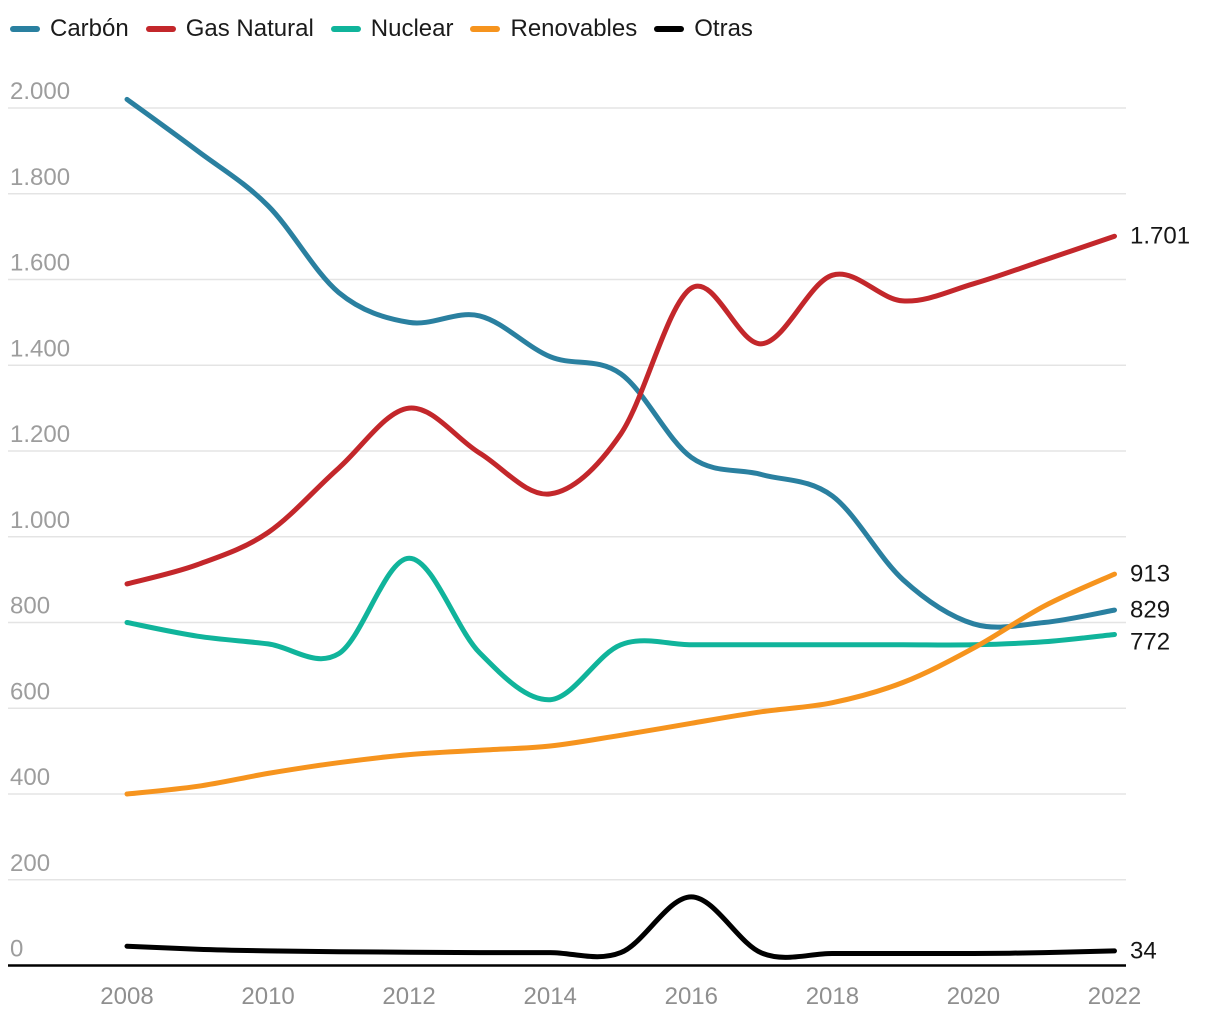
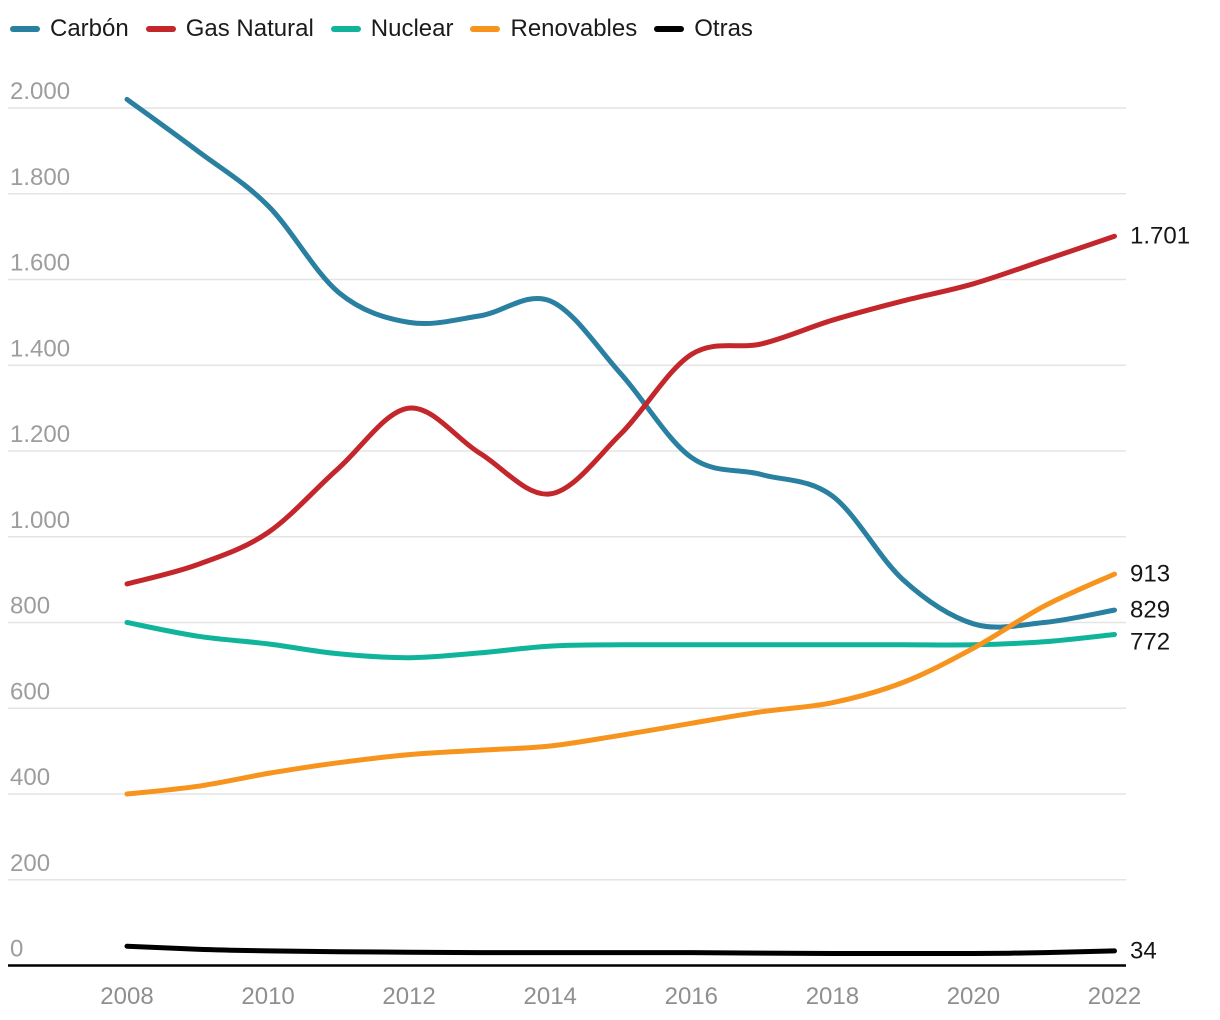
Nuclear/2012: 950 -> 720
Carbón/2014: 1420 -> 1550
Nuclear/2014: 620 -> 740
Gas Natural/2016: 1580 -> 1420
Otras/2016: 160 -> 30
Gas Natural/2018: 1610 -> 1500
